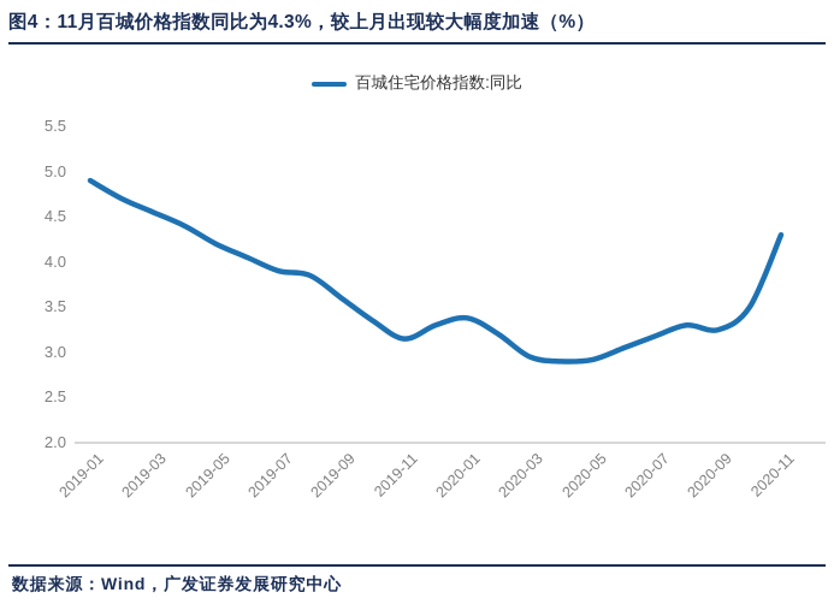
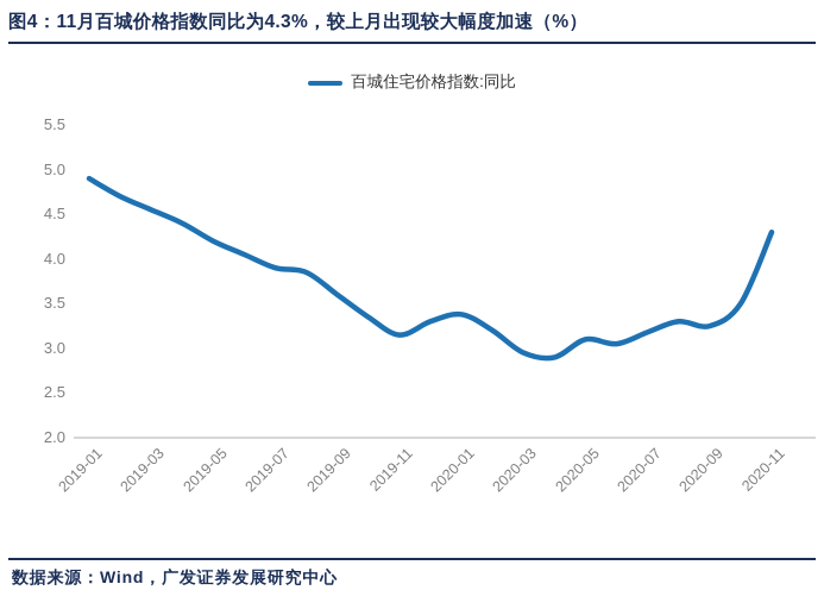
2020-05: 2.9 -> 3.1
